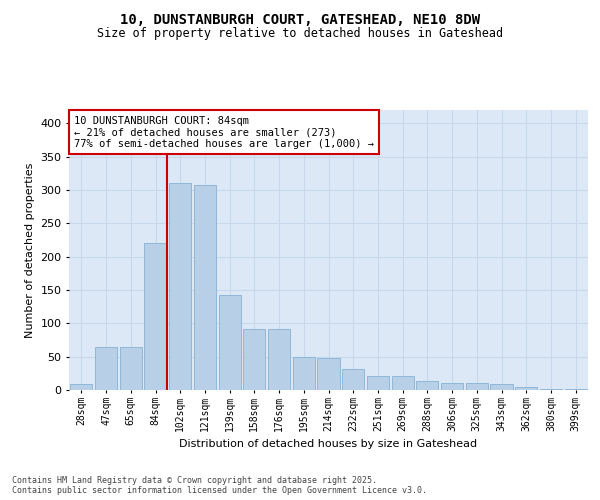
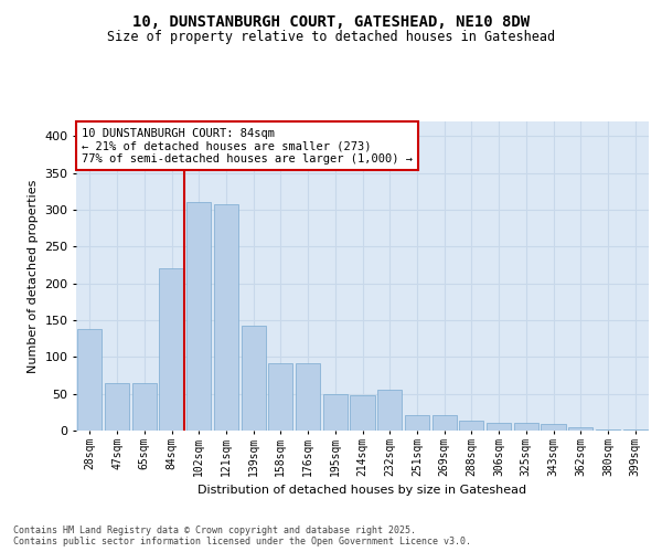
28sqm: 9 -> 138
232sqm: 32 -> 56
